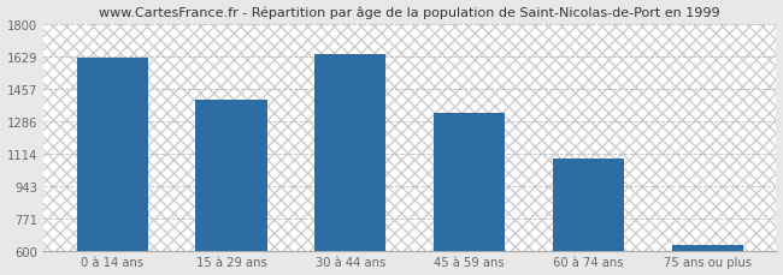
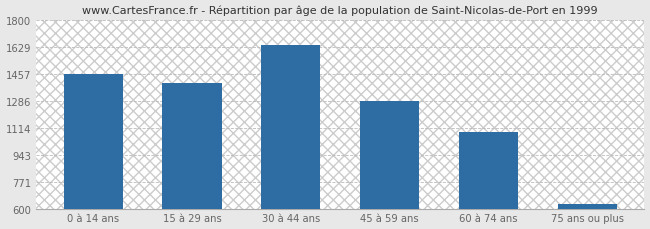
0 à 14 ans: 1620 -> 1460
45 à 59 ans: 1330 -> 1290
